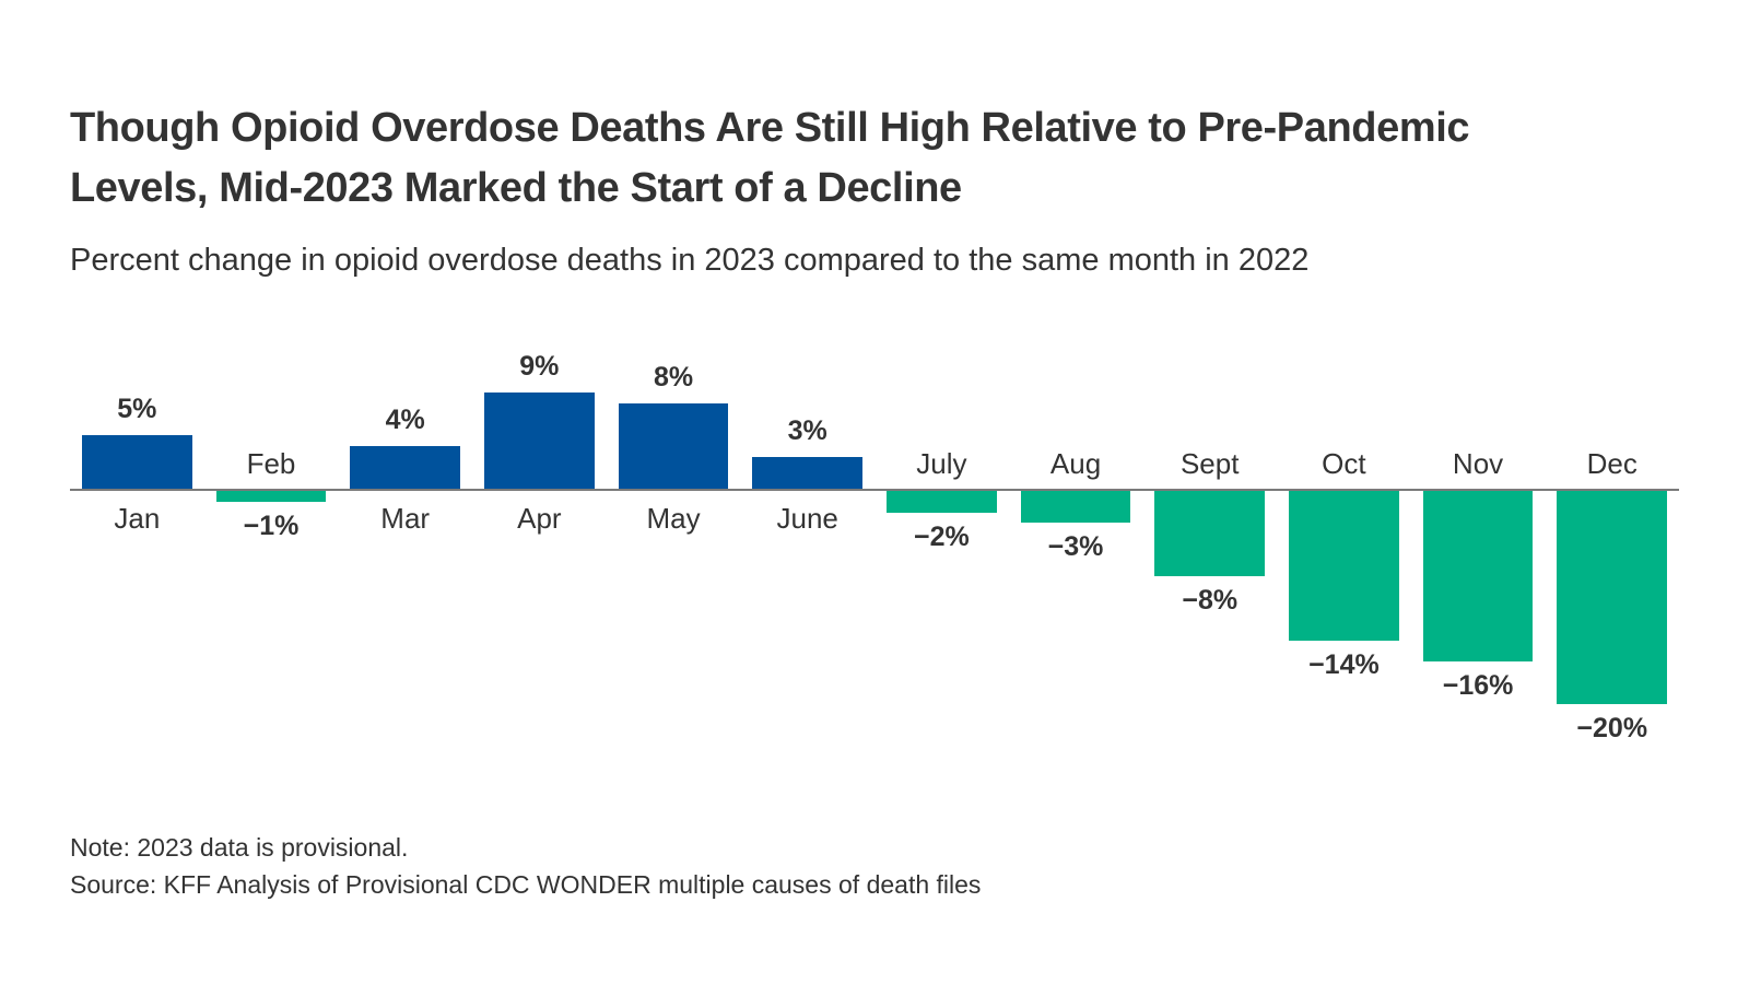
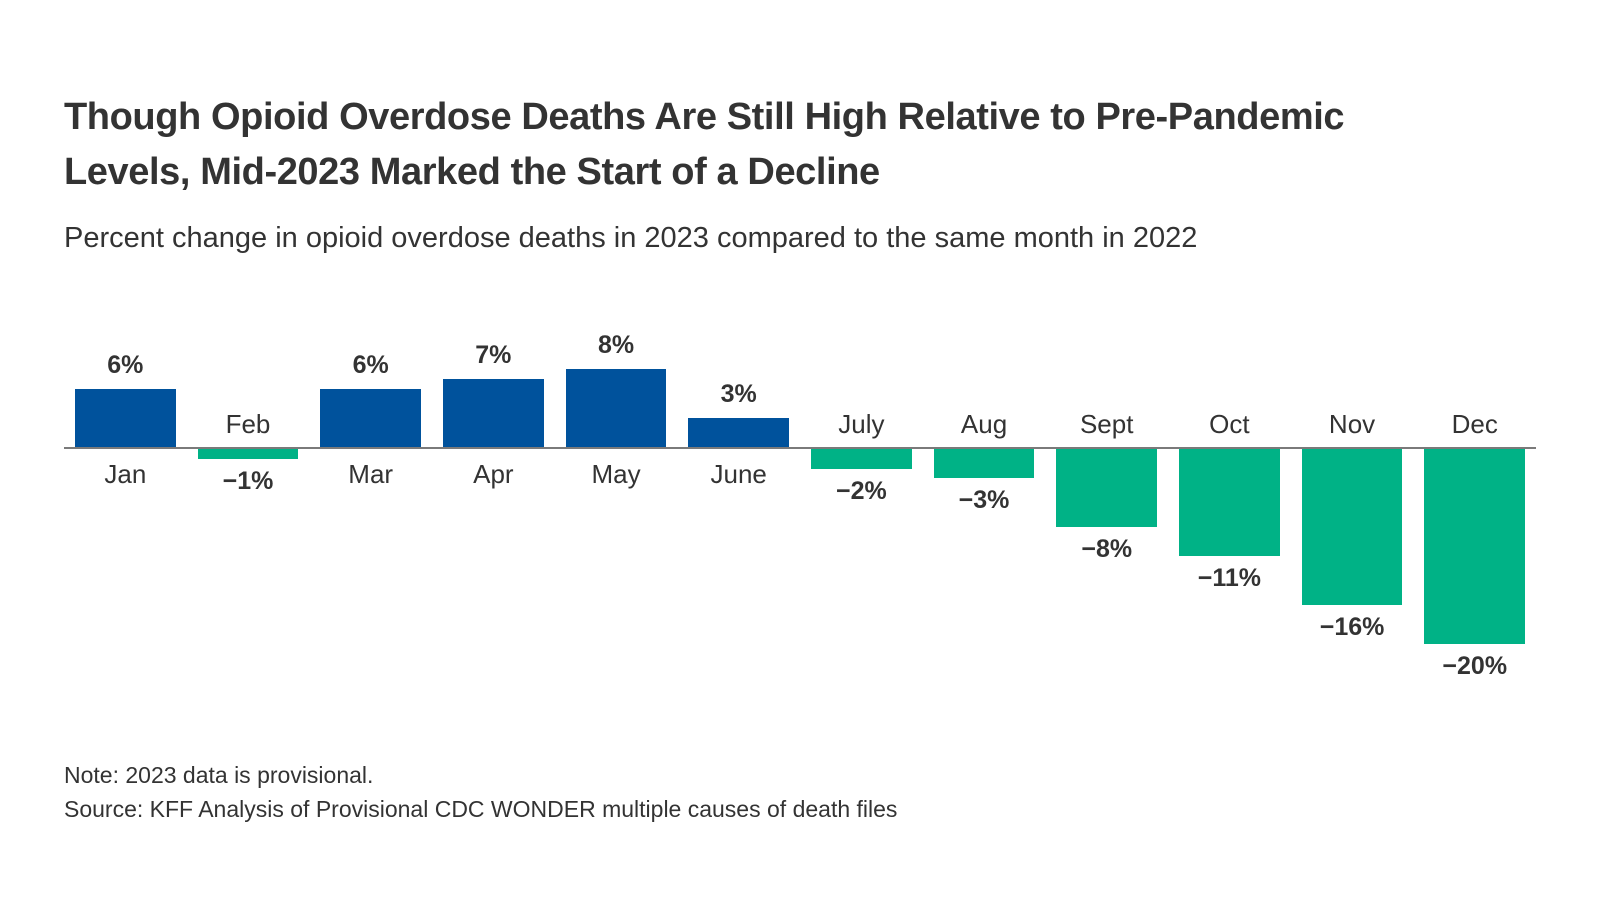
Jan: 5% -> 6%
Mar: 4% -> 6%
Apr: 9% -> 7%
Oct: −14% -> −11%
